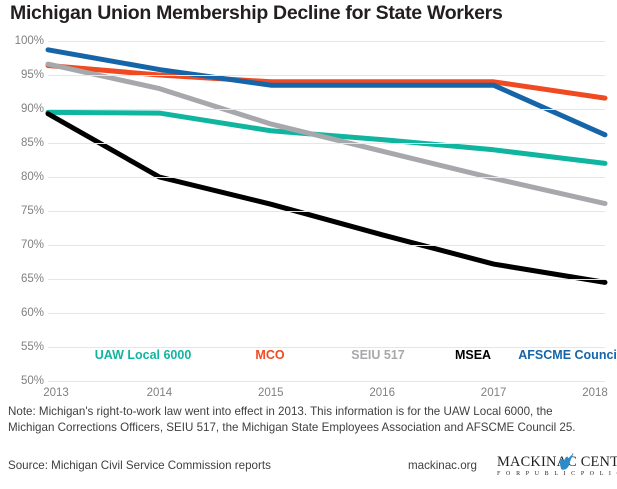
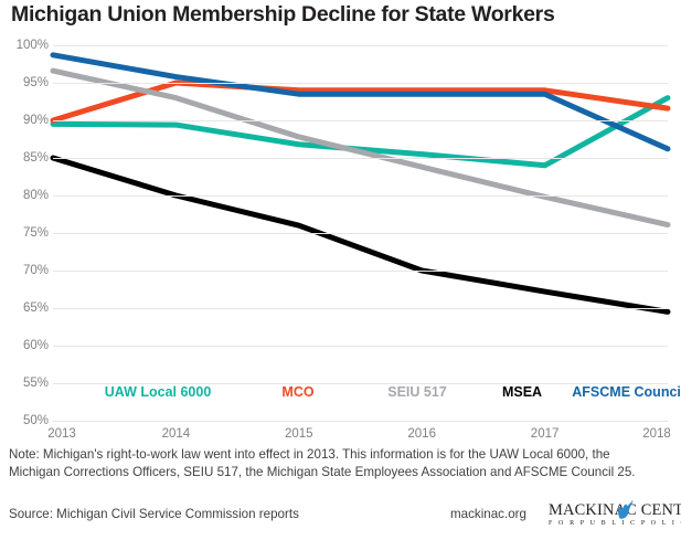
MCO/2013: 96% -> 90%
MSEA/2013: 89% -> 85%
MSEA/2016: 72% -> 70%
UAW Local 6000/2018: 82% -> 93%
